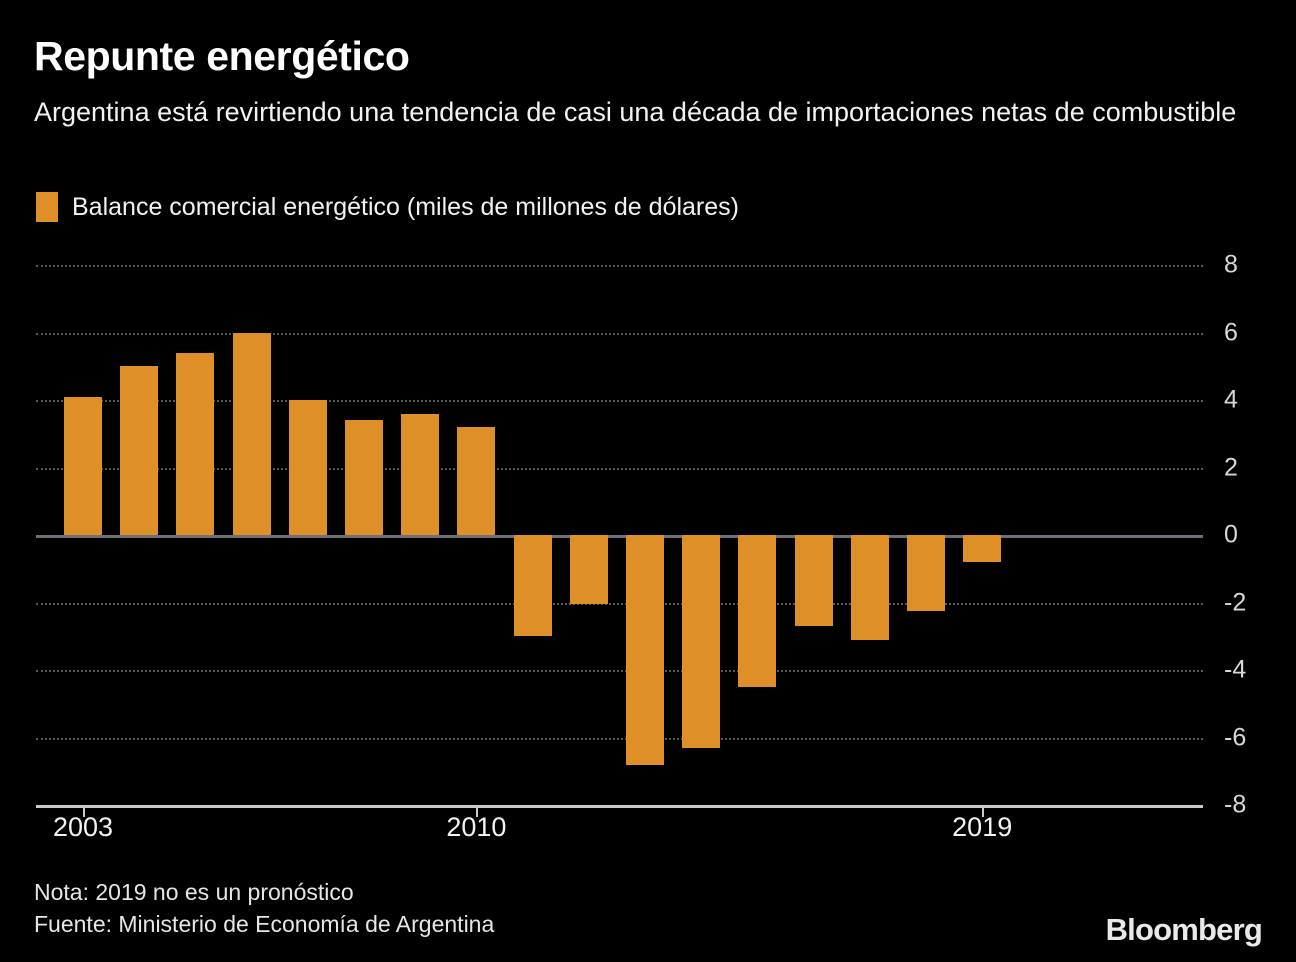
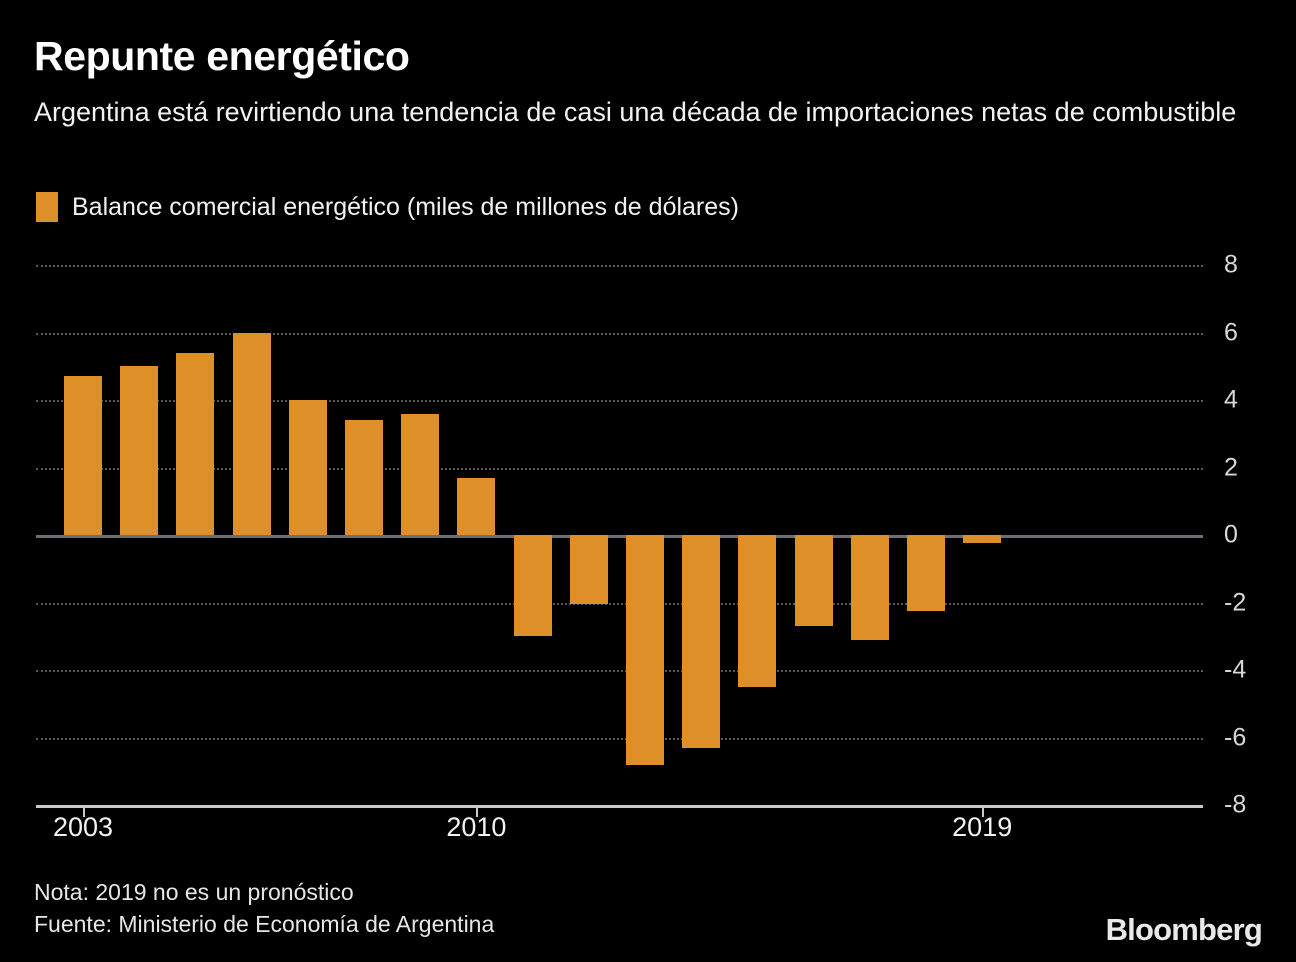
2003: 4.1 -> 4.7
2010: 3.2 -> 1.7
2019: -0.8 -> -0.2
